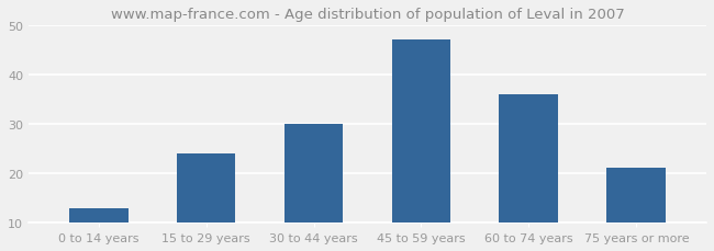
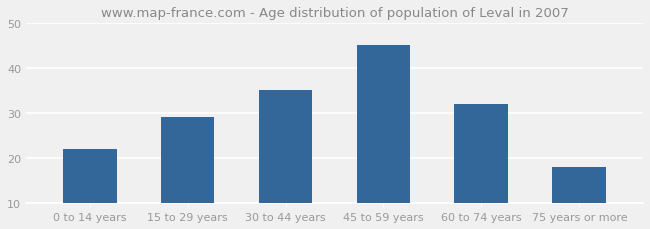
0 to 14 years: 13 -> 22
15 to 29 years: 24 -> 29
30 to 44 years: 30 -> 35
45 to 59 years: 47 -> 45
60 to 74 years: 36 -> 32
75 years or more: 21 -> 18
